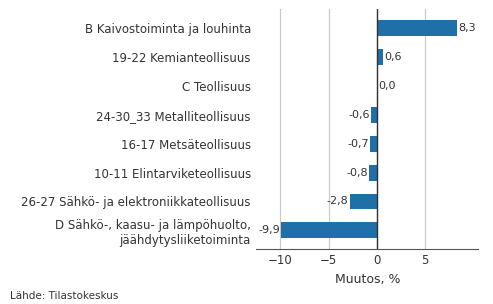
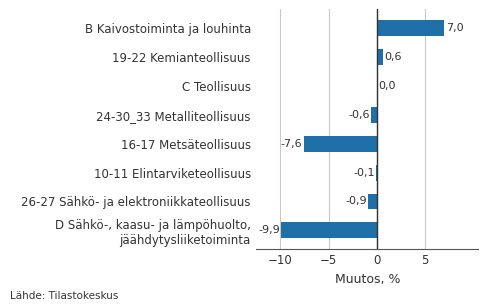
B Kaivostoiminta ja louhinta: 8,3 -> 7,0
16-17 Metsäteollisuus: -0,7 -> -7,6
10-11 Elintarviketeollisuus: -0,8 -> -0,1
26-27 Sähkö- ja elektroniikkateollisuus: -2,8 -> -0,9
